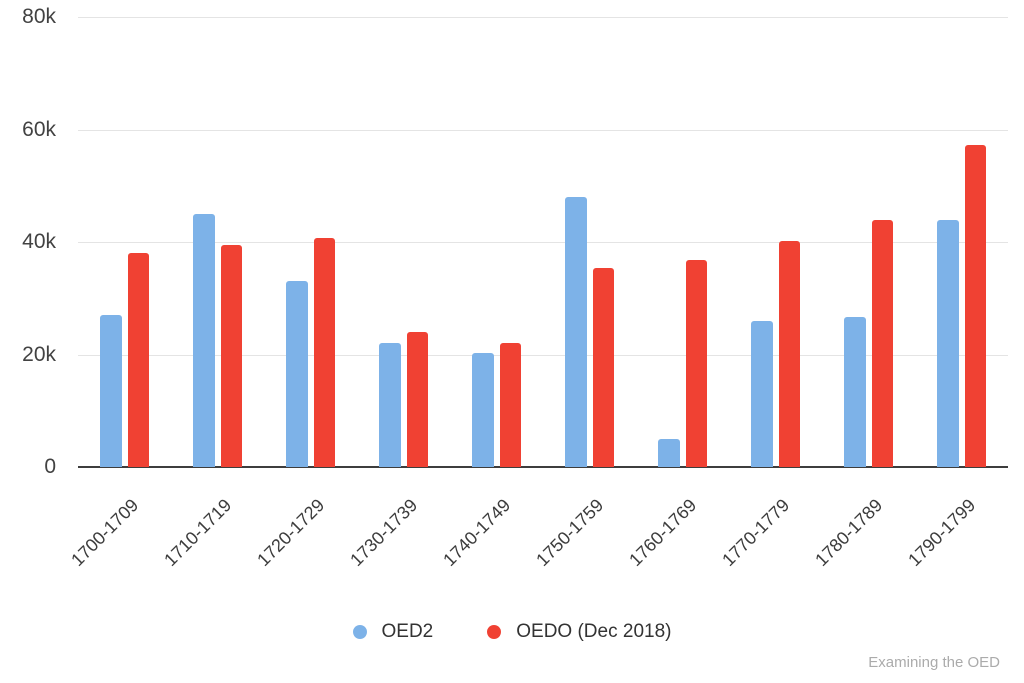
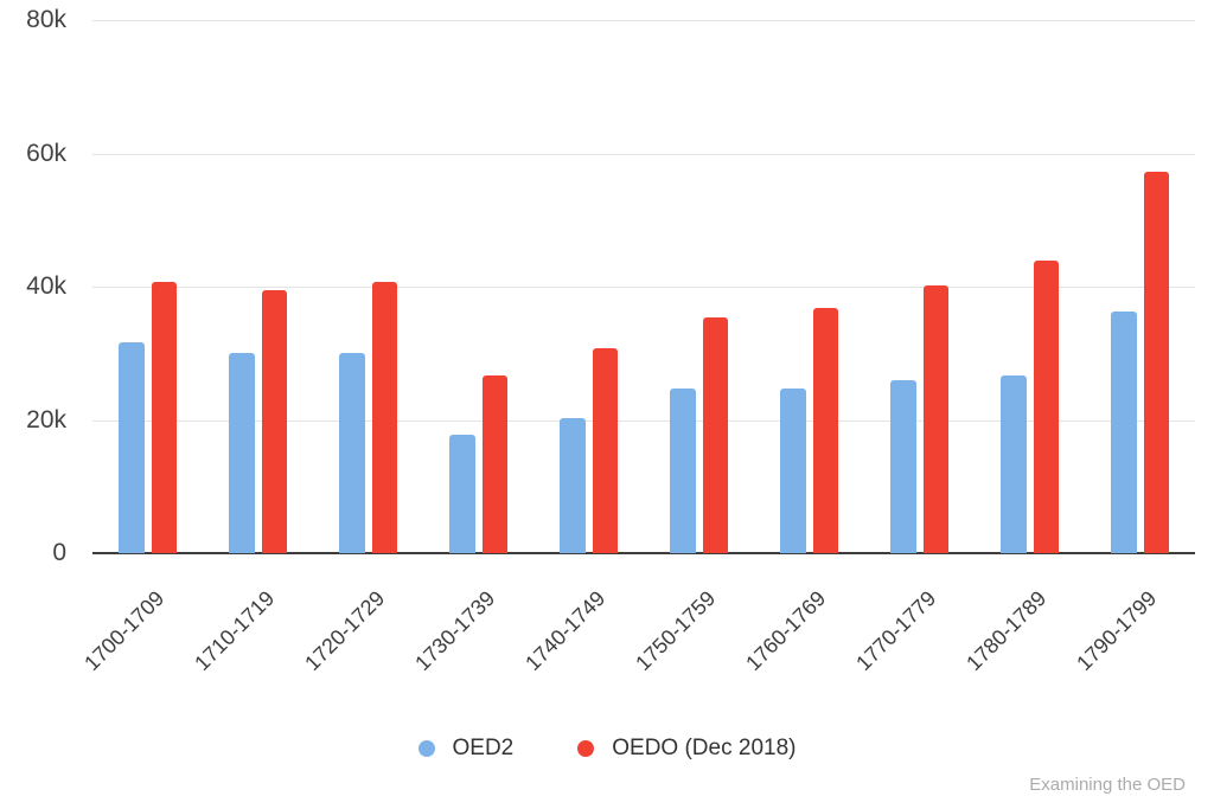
OED2/1700-1709: 27k -> 32k
OEDO (Dec 2018)/1700-1709: 38k -> 41k
OED2/1710-1719: 45k -> 30k
OED2/1720-1729: 33k -> 30k
OED2/1730-1739: 22k -> 18k
OEDO (Dec 2018)/1730-1739: 24k -> 27k
OEDO (Dec 2018)/1740-1749: 22k -> 31k
OED2/1750-1759: 48k -> 25k
OED2/1760-1769: 5k -> 25k
OED2/1790-1799: 44k -> 36k
